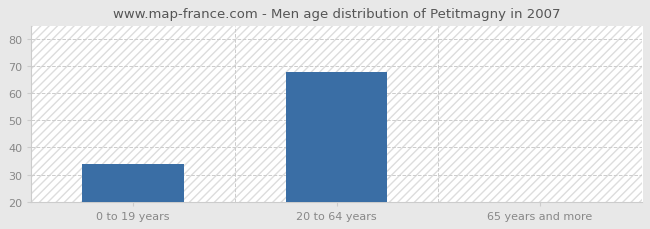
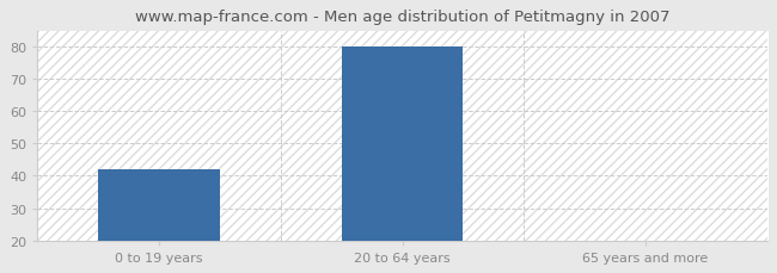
0 to 19 years: 34 -> 42
20 to 64 years: 68 -> 80
